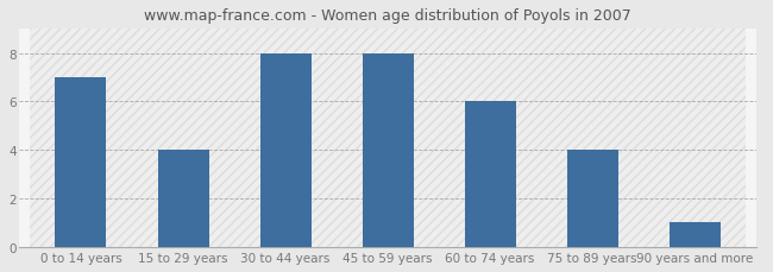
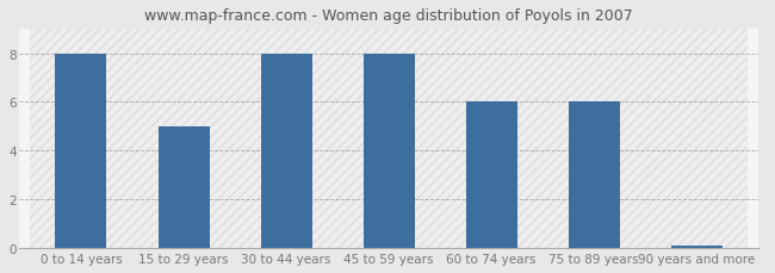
0 to 14 years: 7.0 -> 8.0
15 to 29 years: 4.0 -> 5.0
75 to 89 years: 4.0 -> 6.0
90 years and more: 1.0 -> 0.1
